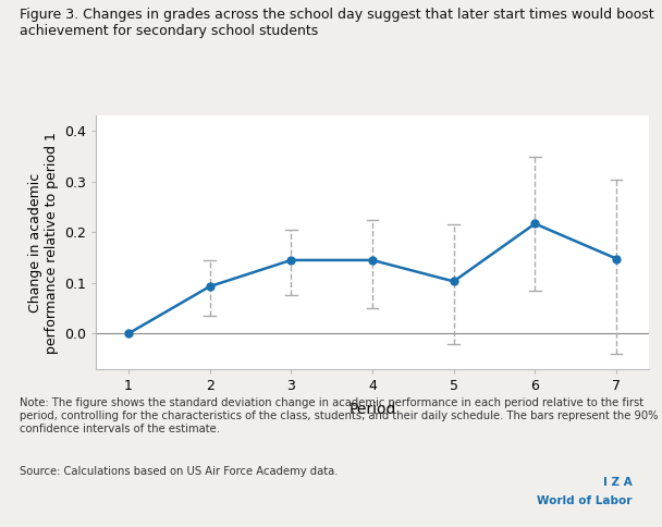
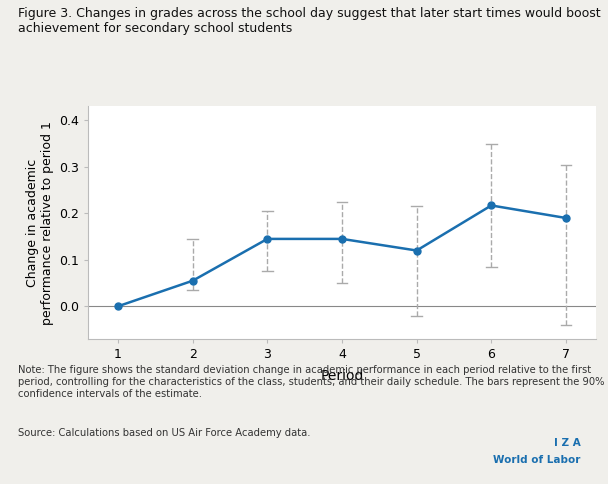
2: 0.093 -> 0.055
5: 0.103 -> 0.120
7: 0.148 -> 0.190
